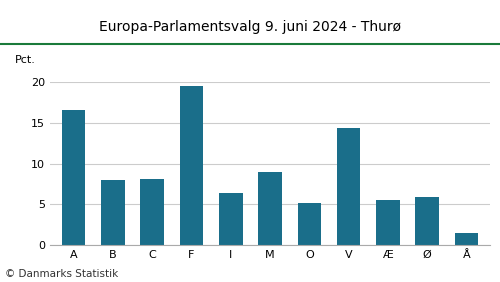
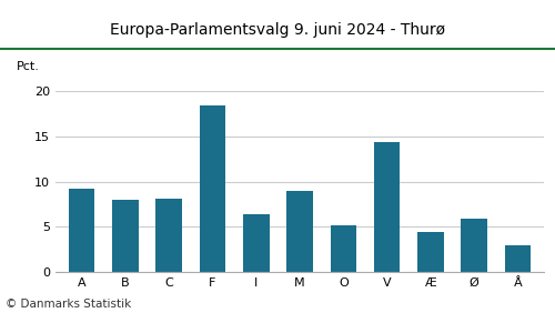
A: 16.5 -> 9.2
F: 19.5 -> 18.4
Æ: 5.5 -> 4.4
Å: 1.5 -> 3.0
